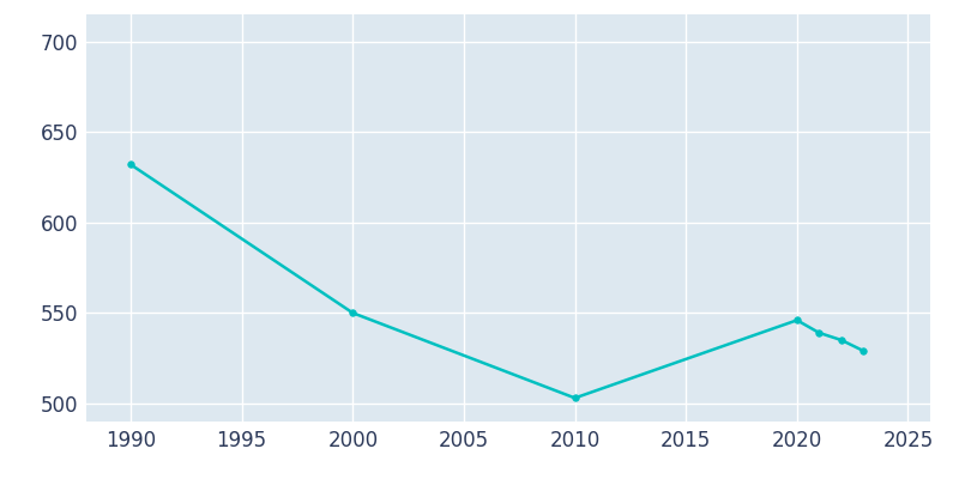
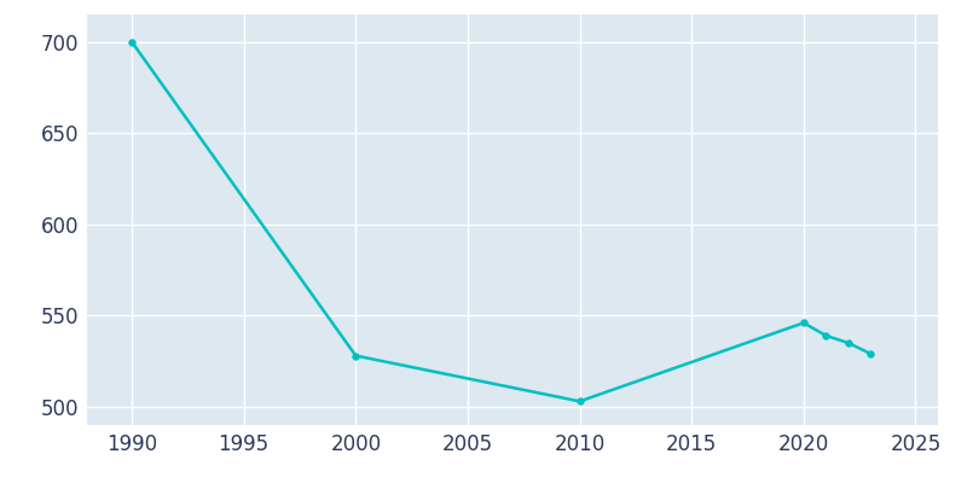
1990: 632 -> 700
2000: 550 -> 528
